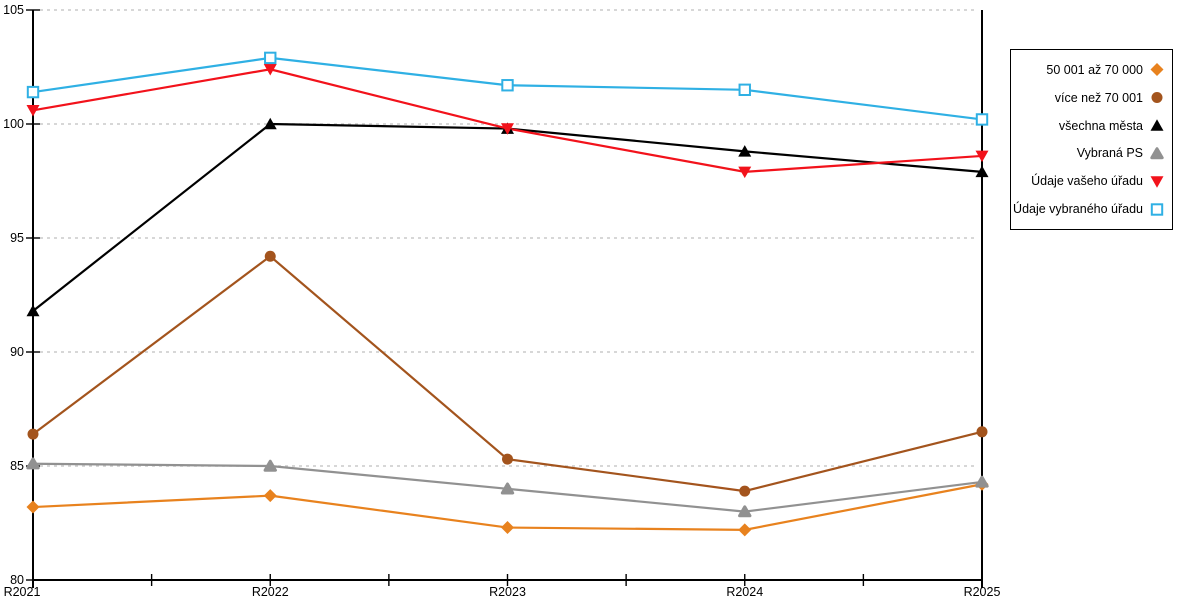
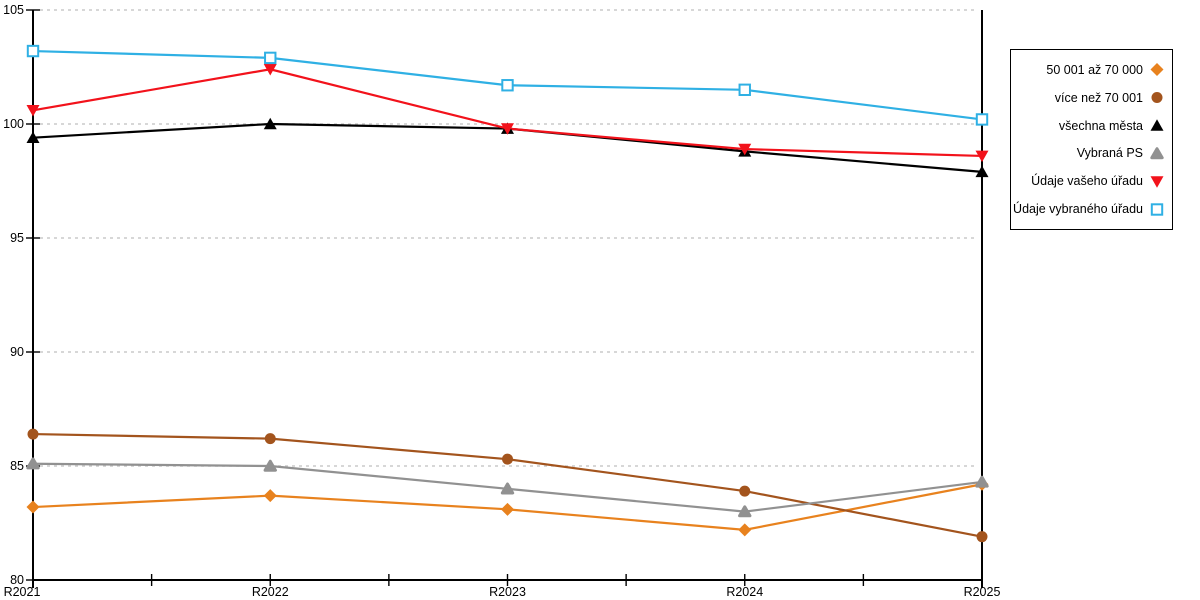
všechna města/R2021: 91.8 -> 99.4
Údaje vybraného úřadu/R2021: 101.4 -> 103.2
více než 70 001/R2022: 94.2 -> 86.2
50 001 až 70 000/R2023: 82.3 -> 83.1
Údaje vašeho úřadu/R2024: 97.9 -> 98.9
více než 70 001/R2025: 86.5 -> 81.9
